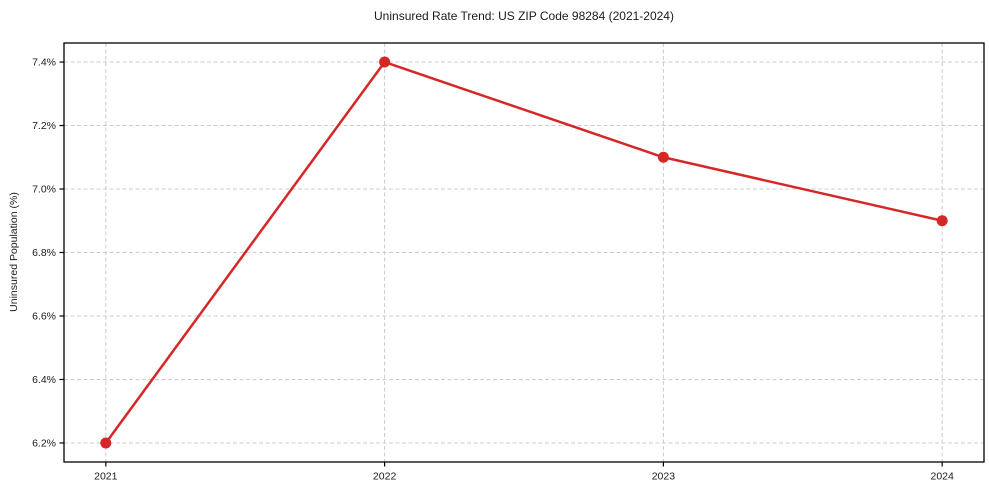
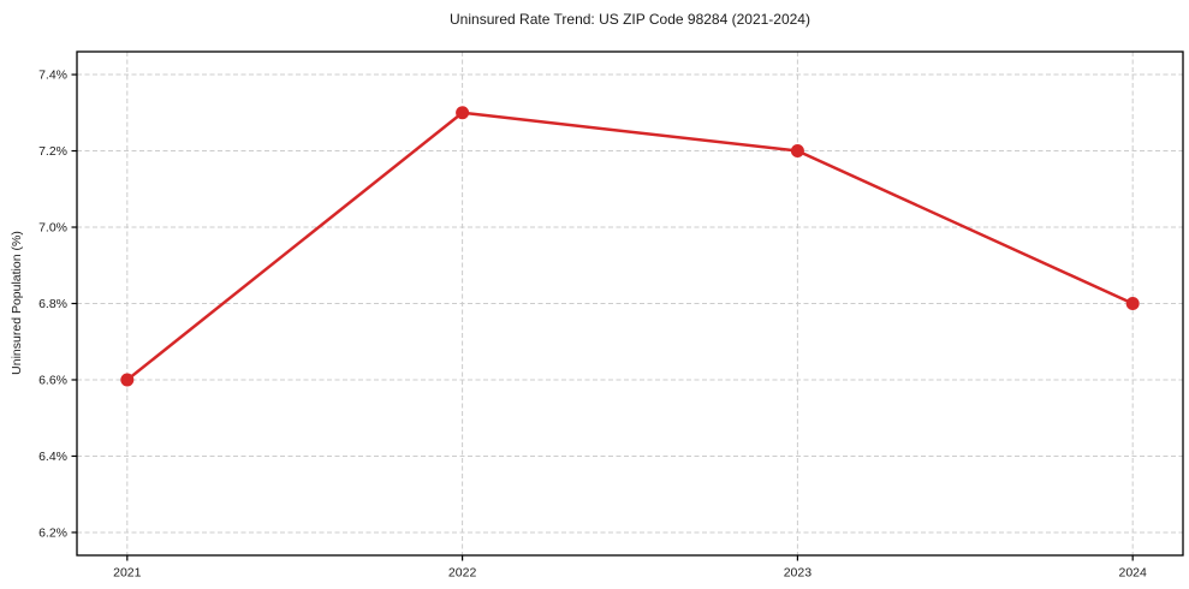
2021: 6.2% -> 6.6%
2022: 7.4% -> 7.3%
2023: 7.1% -> 7.2%
2024: 6.9% -> 6.8%
